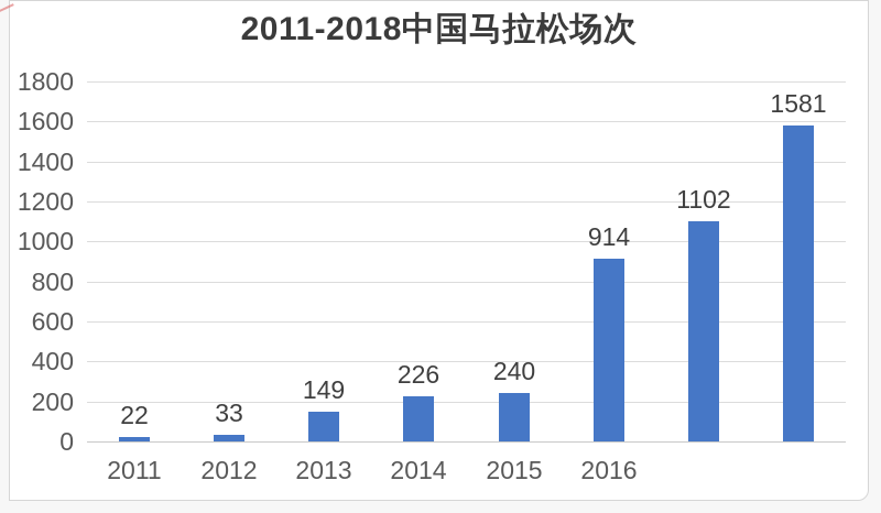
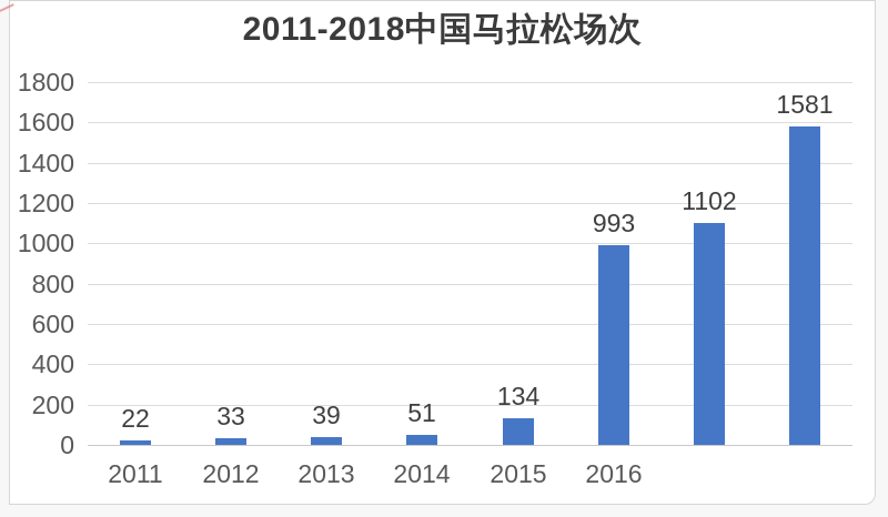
2013: 149 -> 39
2014: 226 -> 51
2015: 240 -> 134
2016: 914 -> 993
